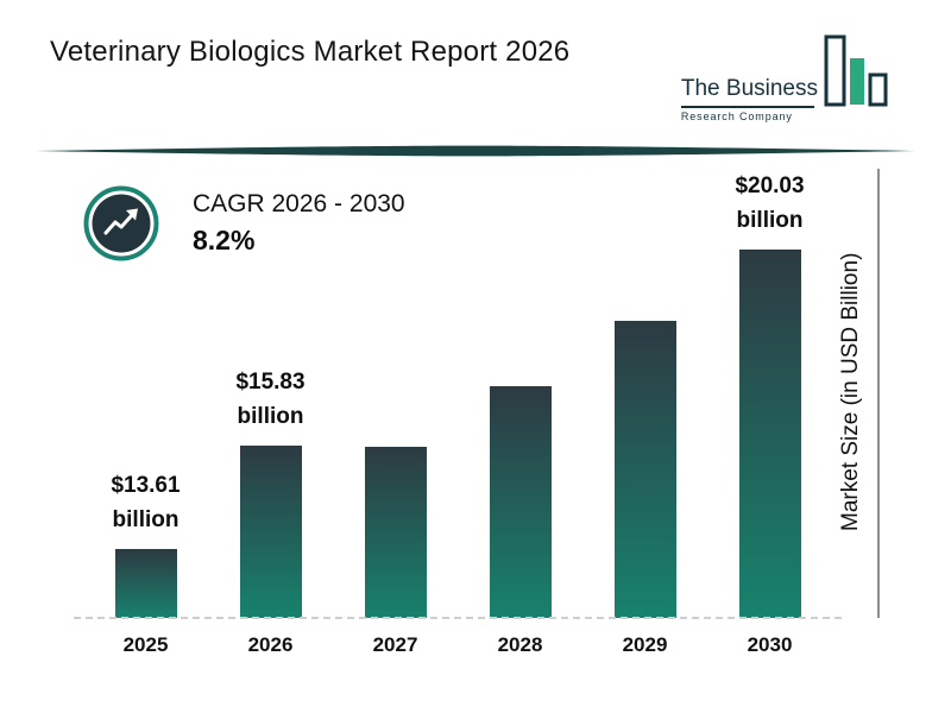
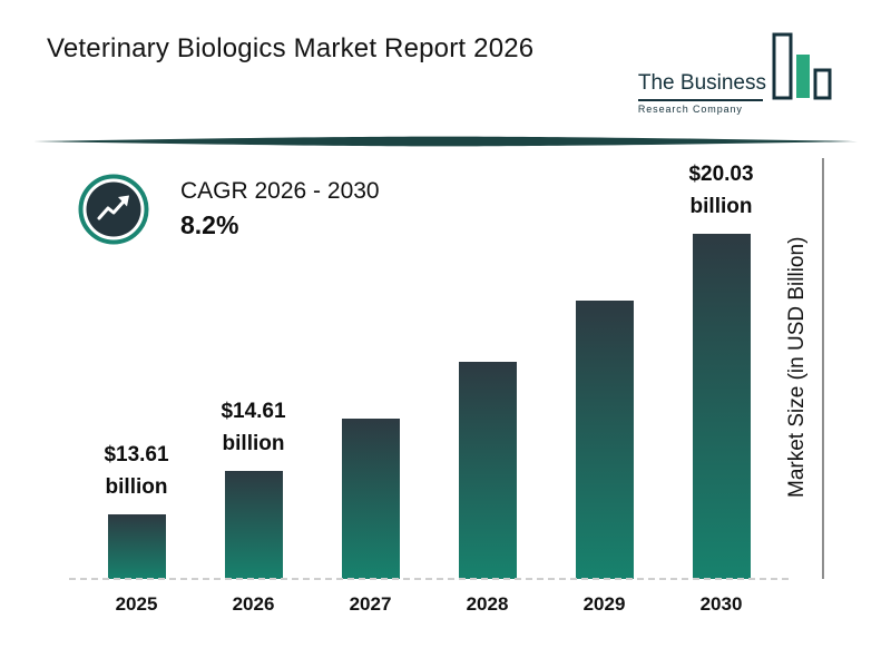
2026: $15.83 -> $14.61
